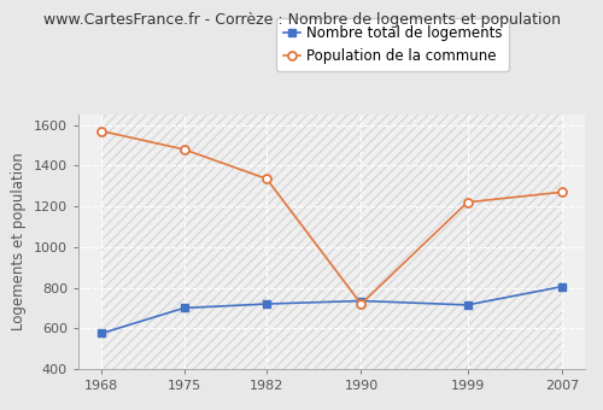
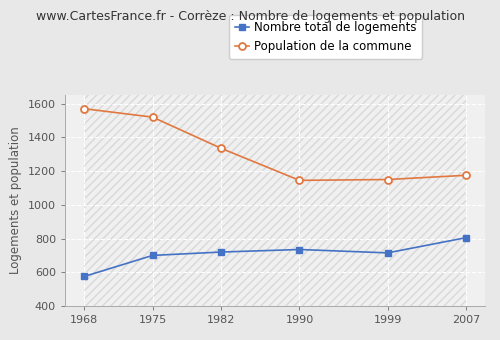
Population de la commune/1975: 1480 -> 1520
Population de la commune/1990: 720 -> 1140
Population de la commune/1999: 1220 -> 1150
Population de la commune/2007: 1270 -> 1180
